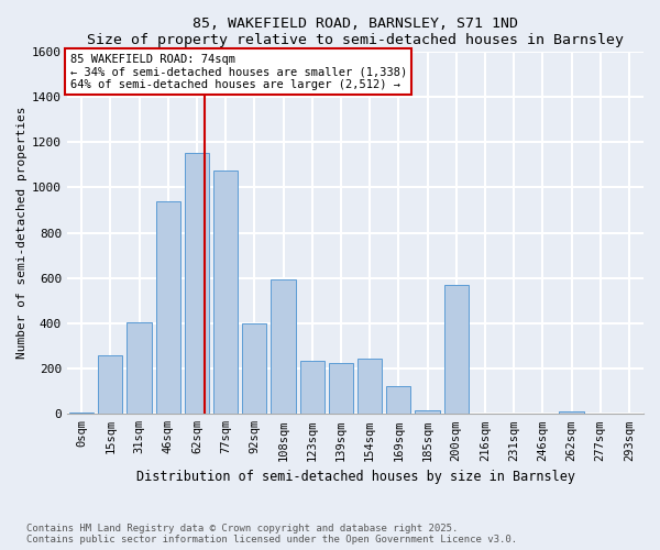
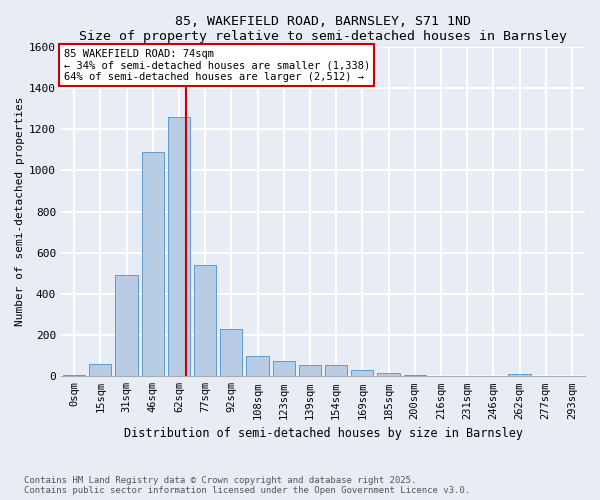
15sqm: 260 -> 60
31sqm: 405 -> 490
46sqm: 940 -> 1090
62sqm: 1155 -> 1260
77sqm: 1075 -> 540
92sqm: 400 -> 230
108sqm: 595 -> 100
123sqm: 235 -> 75
139sqm: 225 -> 55
154sqm: 245 -> 55
169sqm: 125 -> 30
200sqm: 570 -> 5
